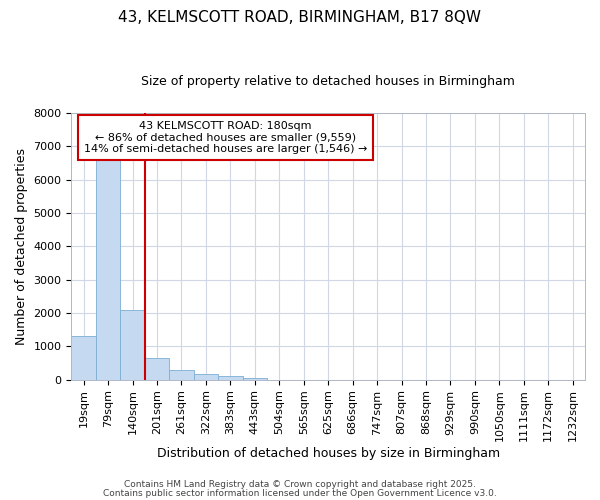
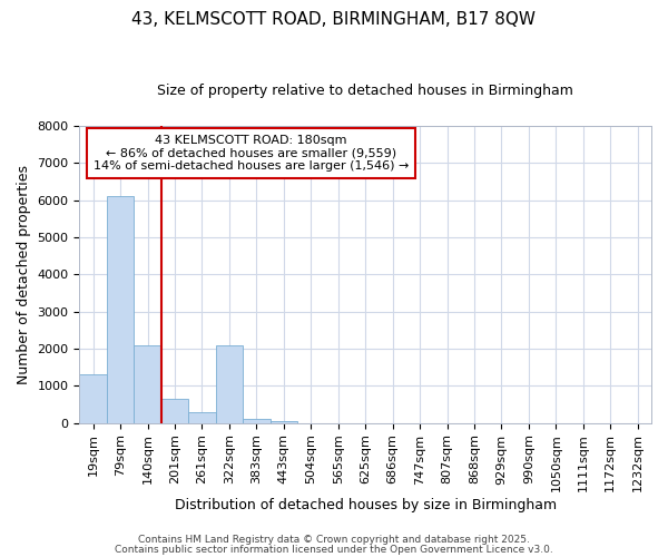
79sqm: 6650 -> 6100
322sqm: 160 -> 2100
